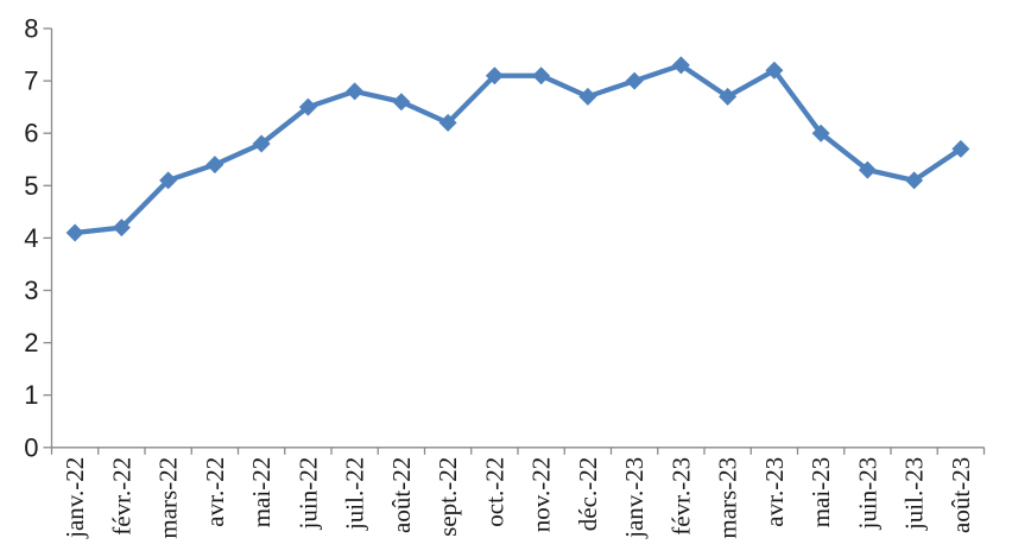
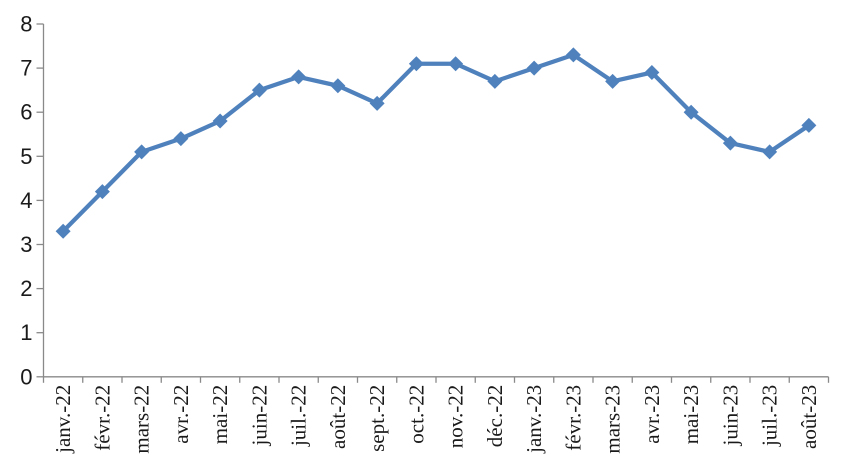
janv.-22: 4.1 -> 3.3
avr.-23: 7.2 -> 6.9
